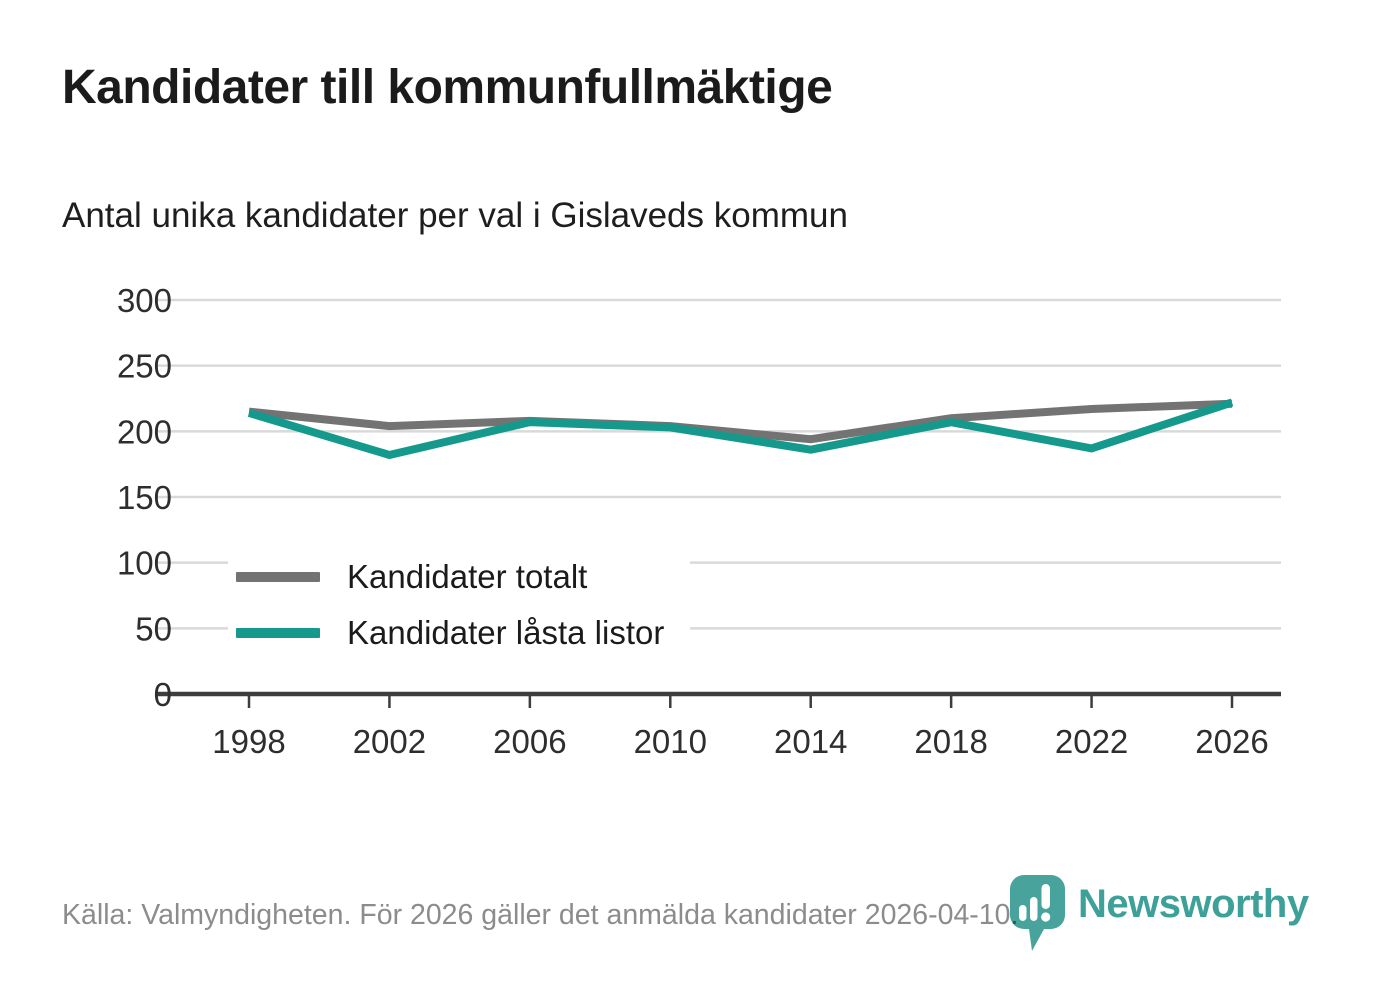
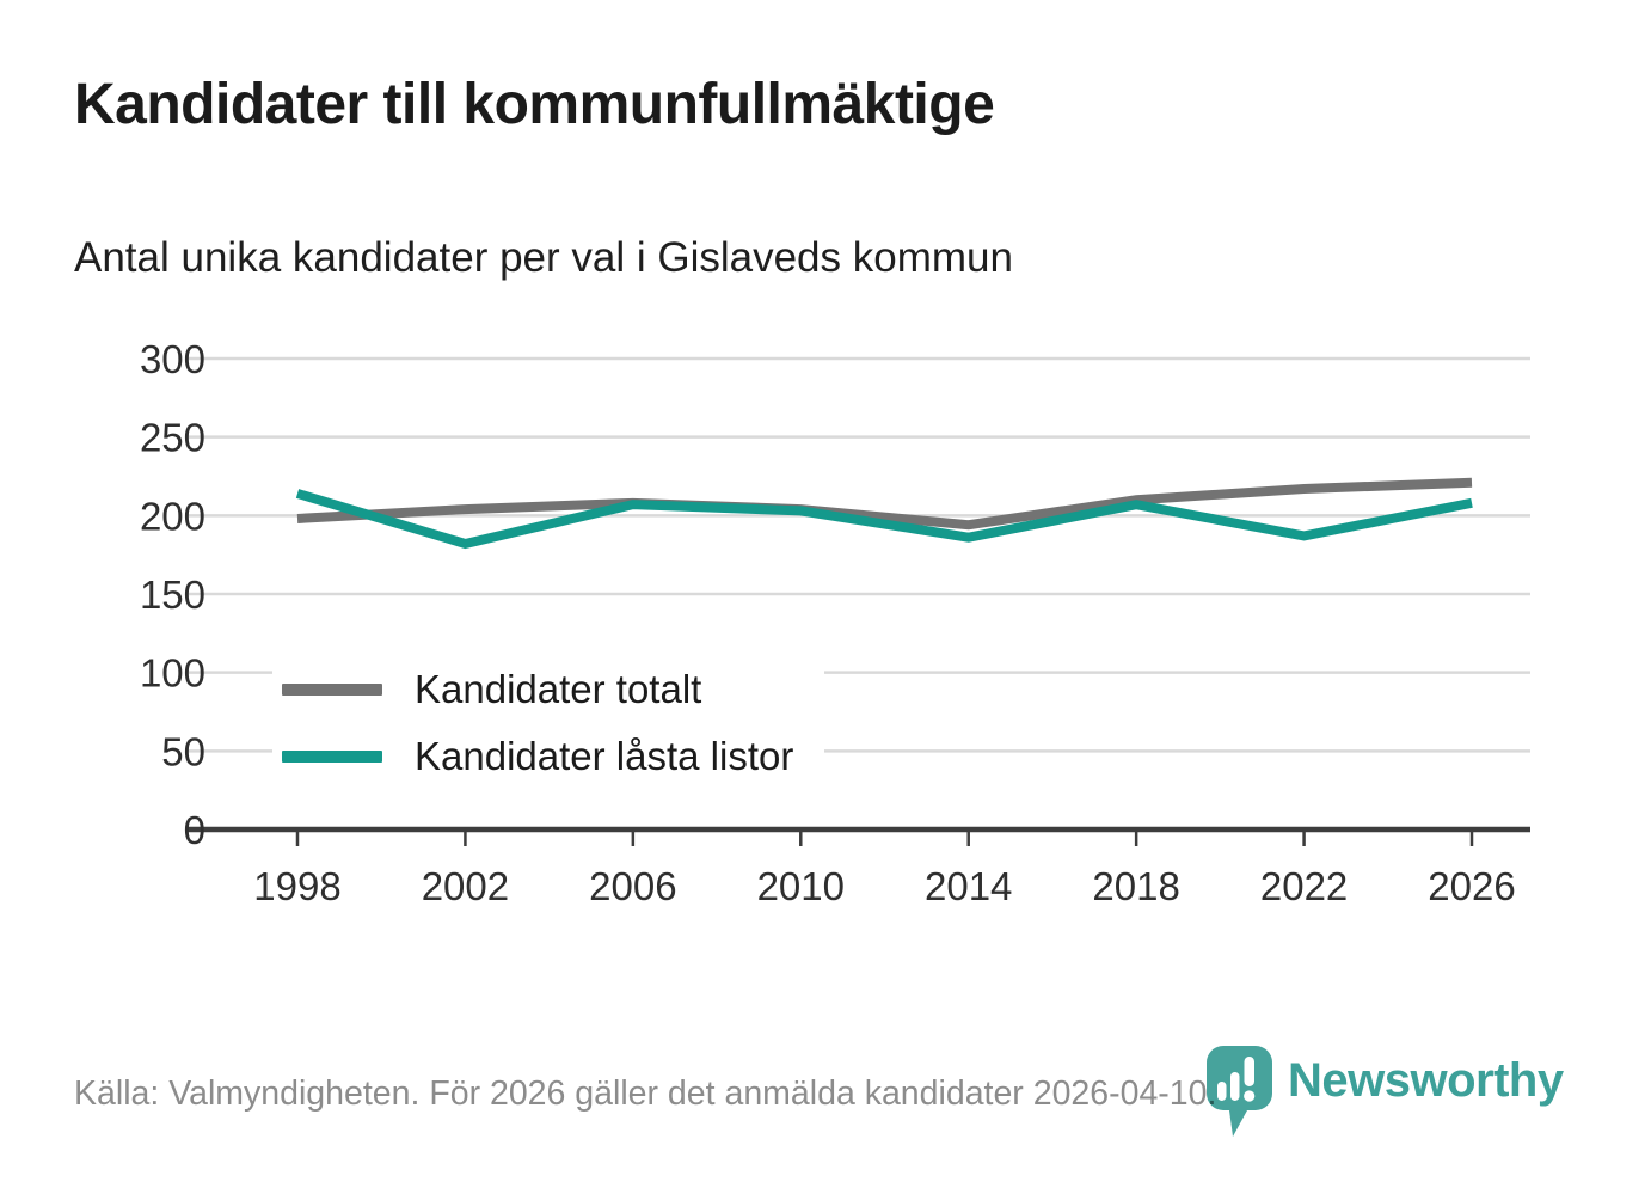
Kandidater totalt/1998: 215 -> 198
Kandidater låsta listor/2026: 222 -> 208
